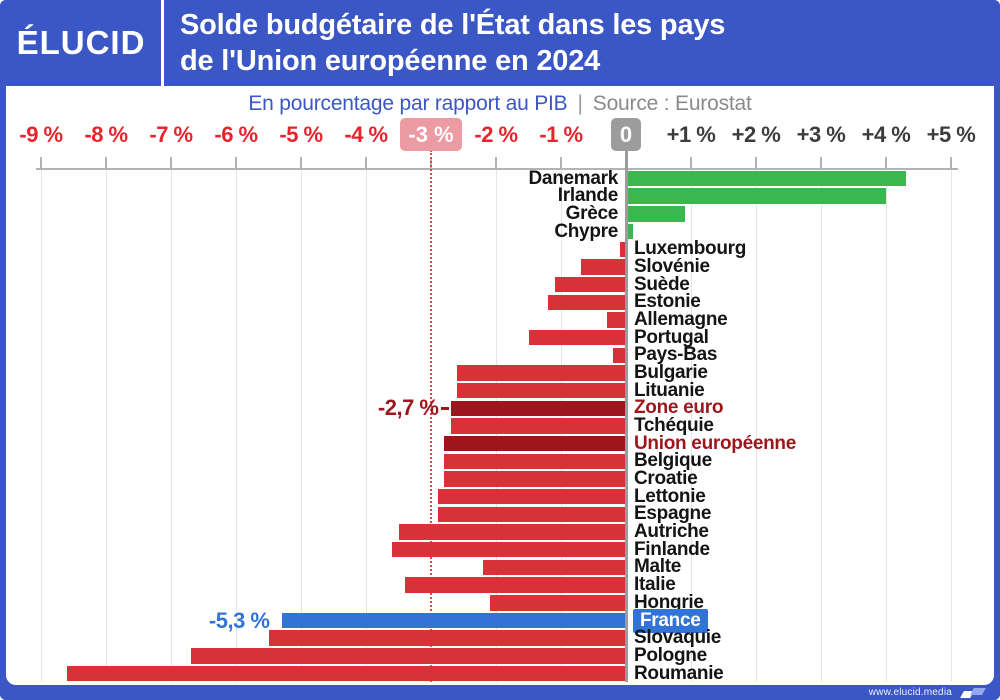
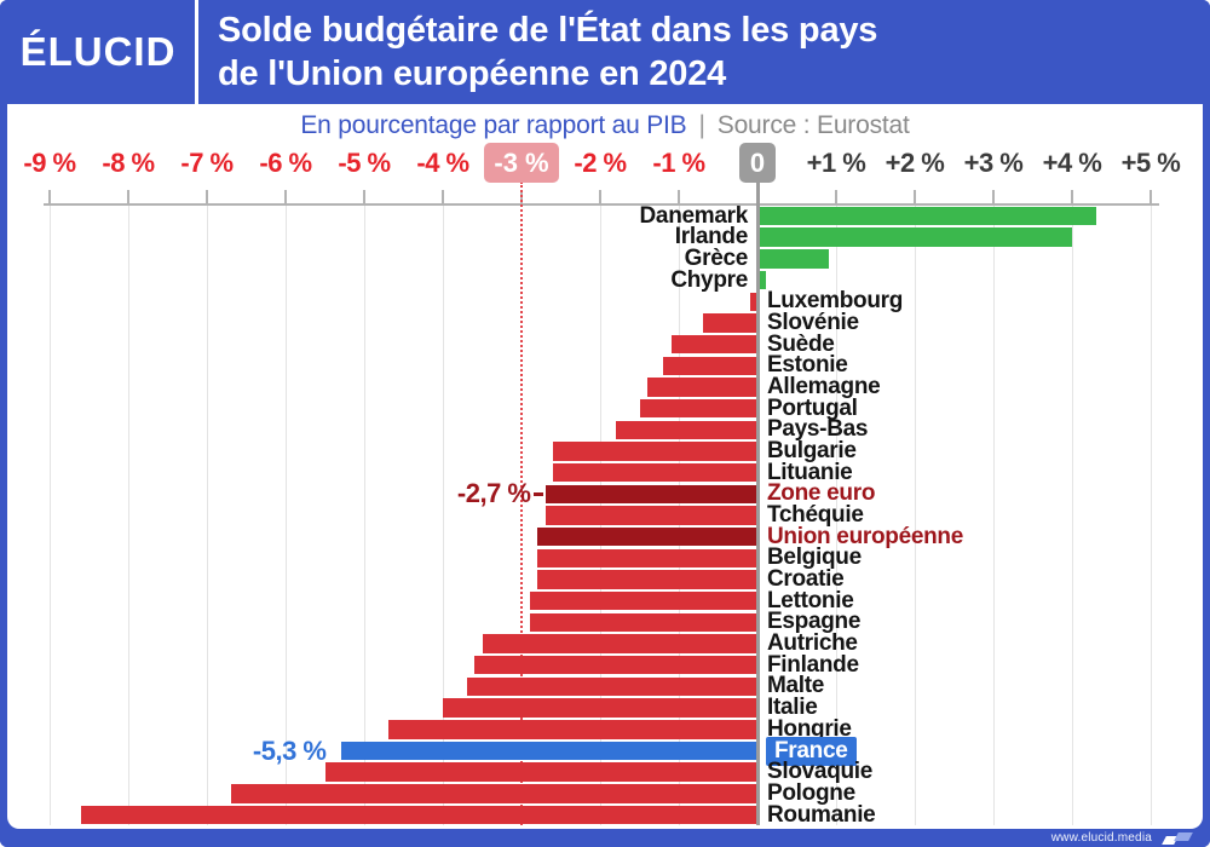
Allemagne: -0.3% -> -1.4%
Pays-Bas: -0.2% -> -1.8%
Malte: -2.2% -> -3.7%
Italie: -3.4% -> -4.0%
Hongrie: -2.1% -> -4.7%
